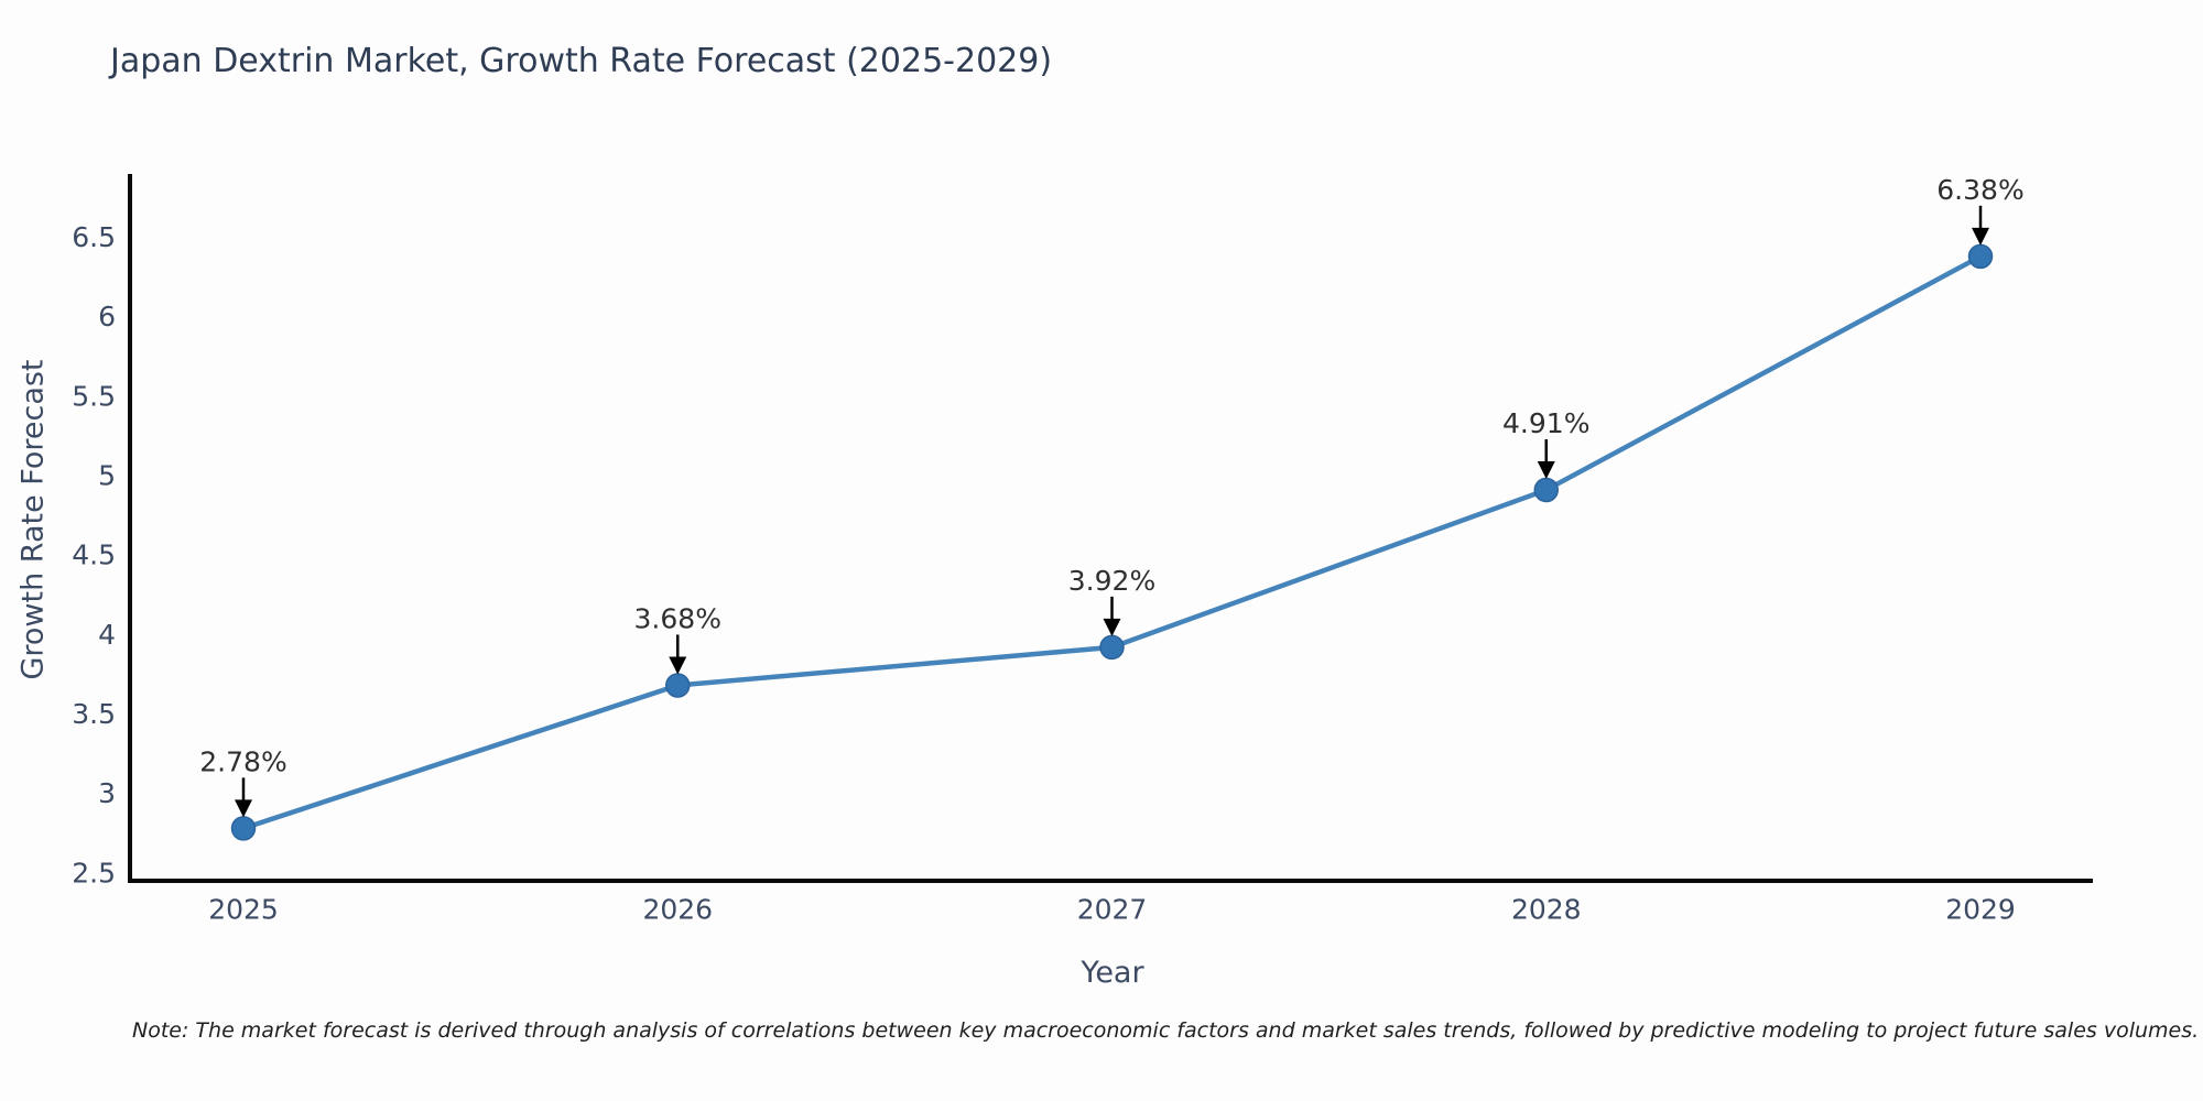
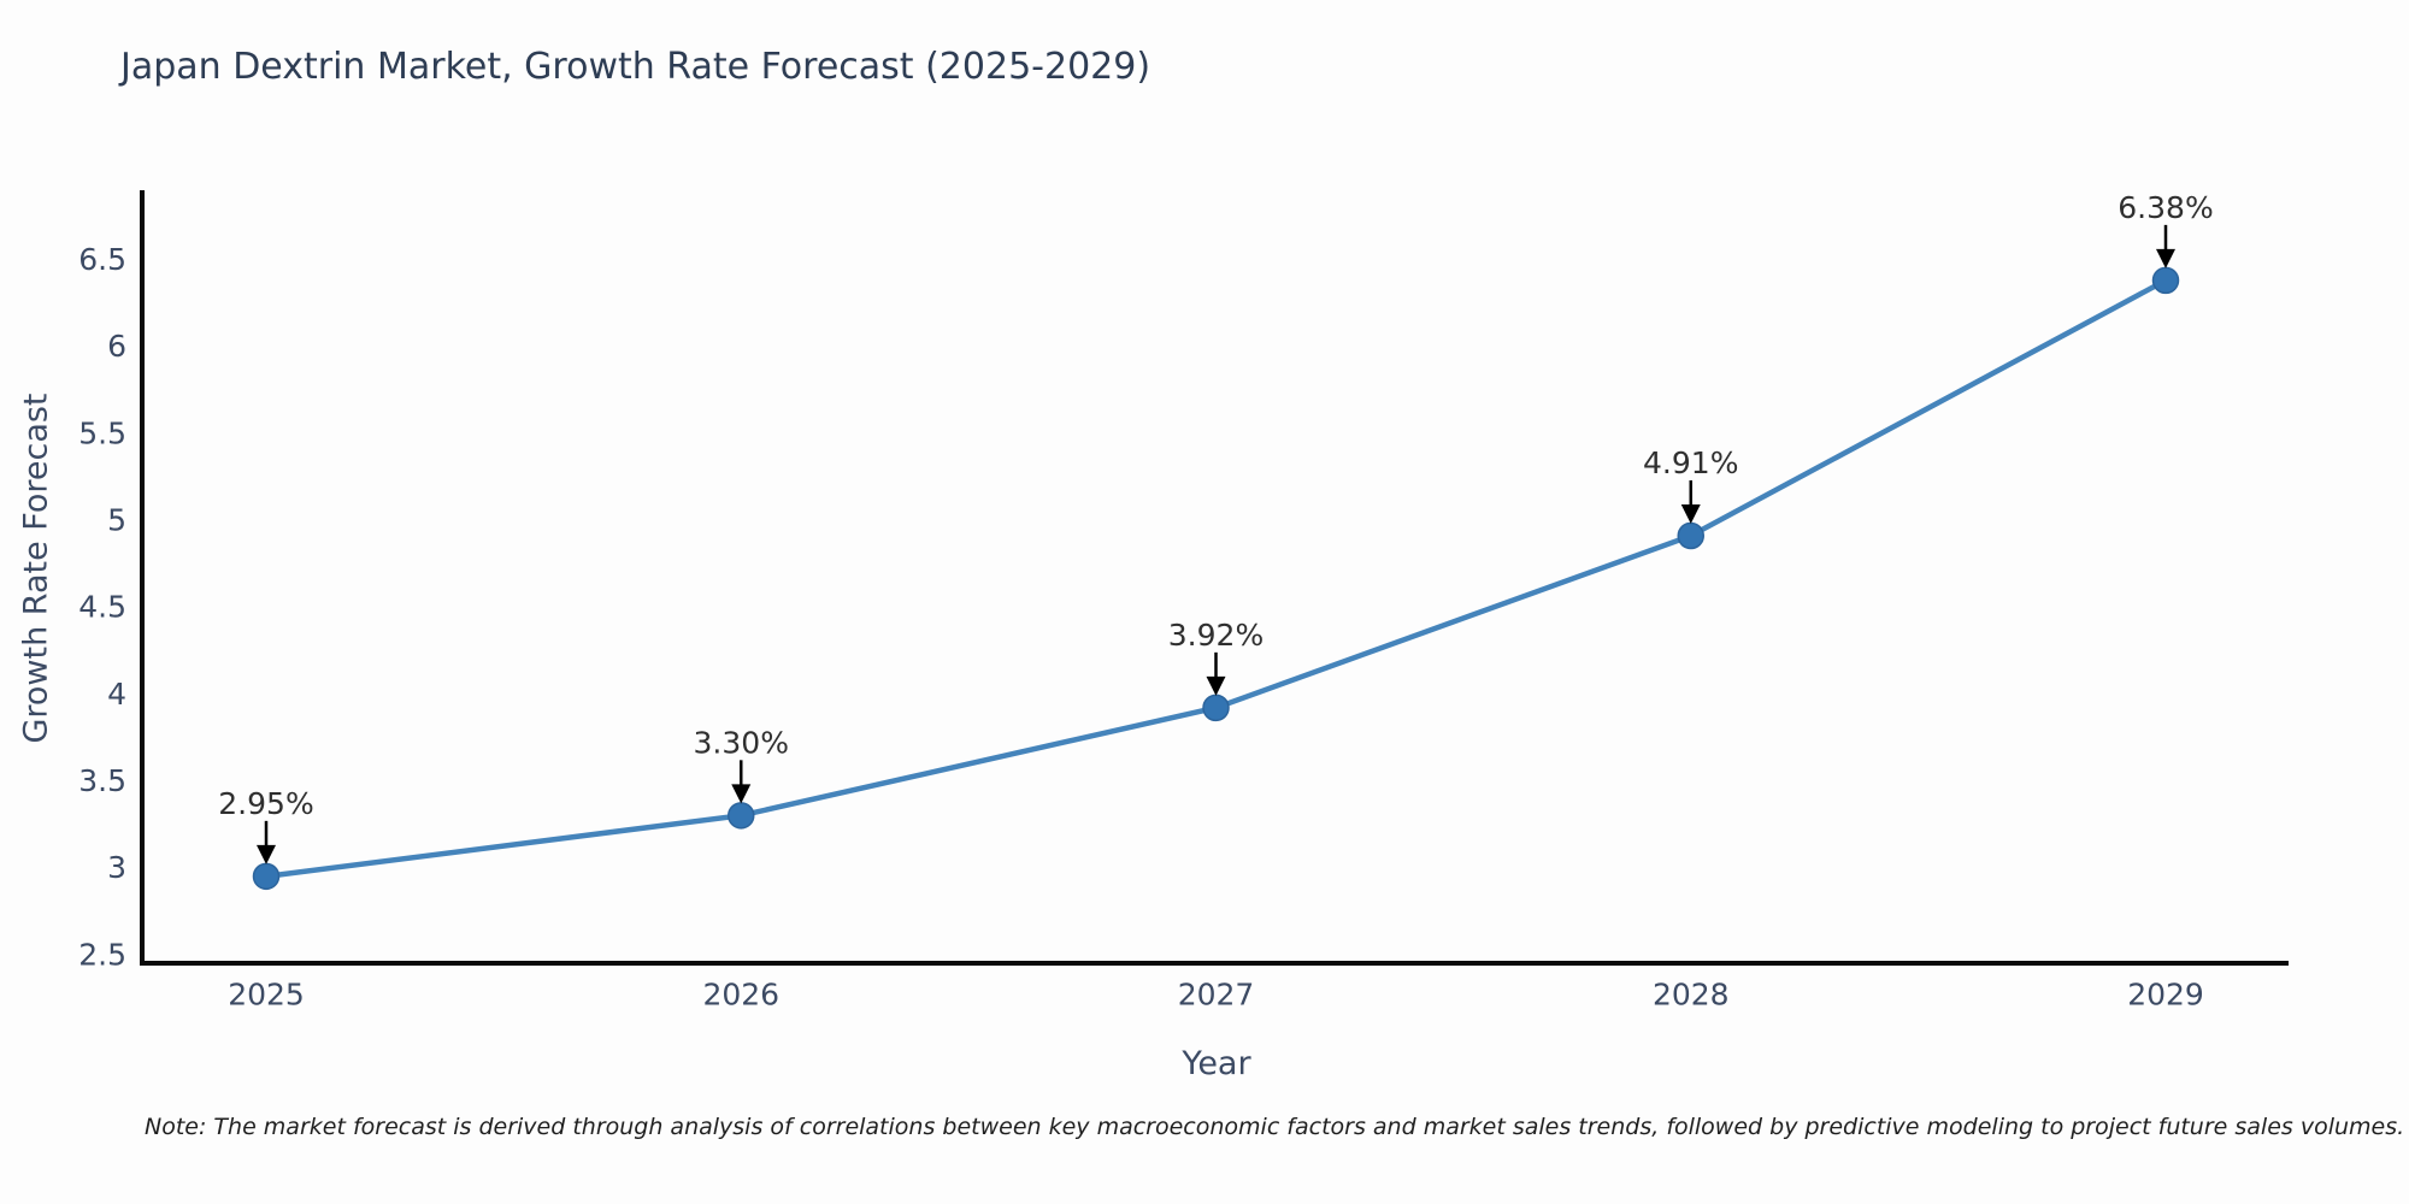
2025: 2.78% -> 2.95%
2026: 3.68% -> 3.30%
